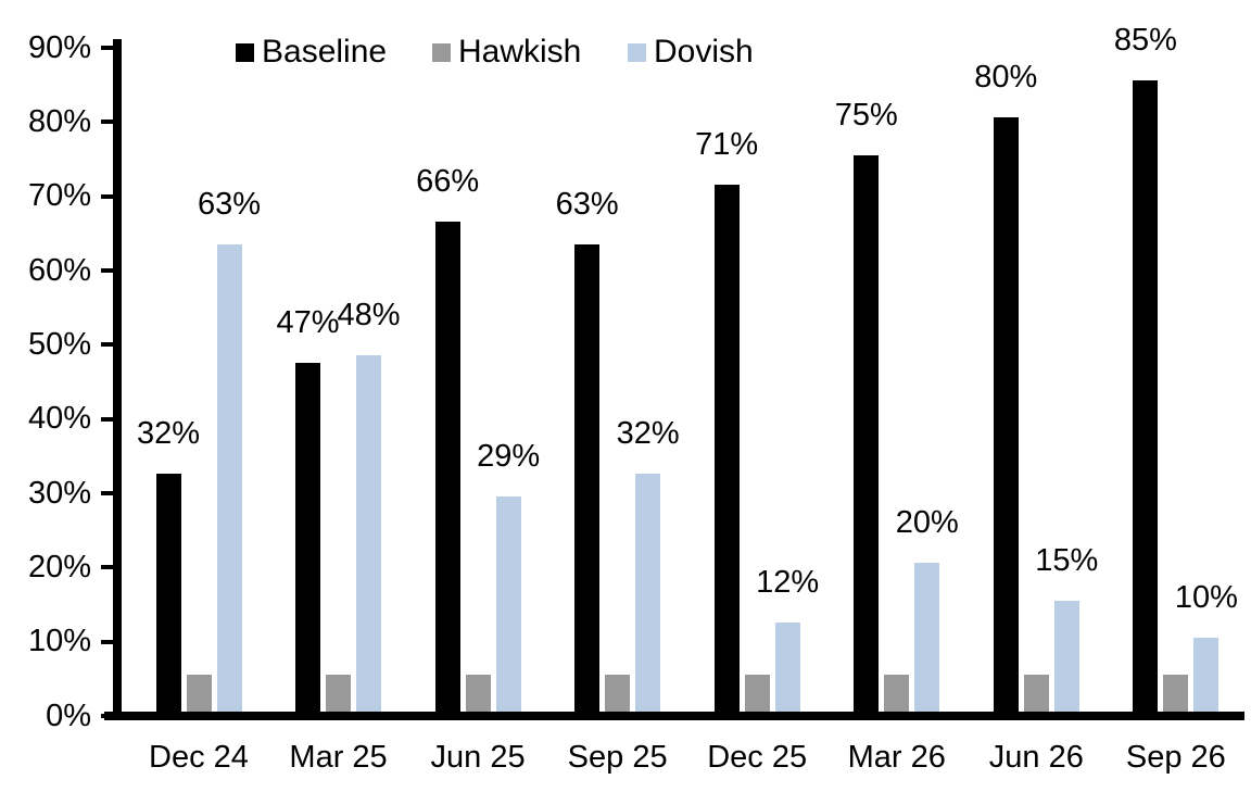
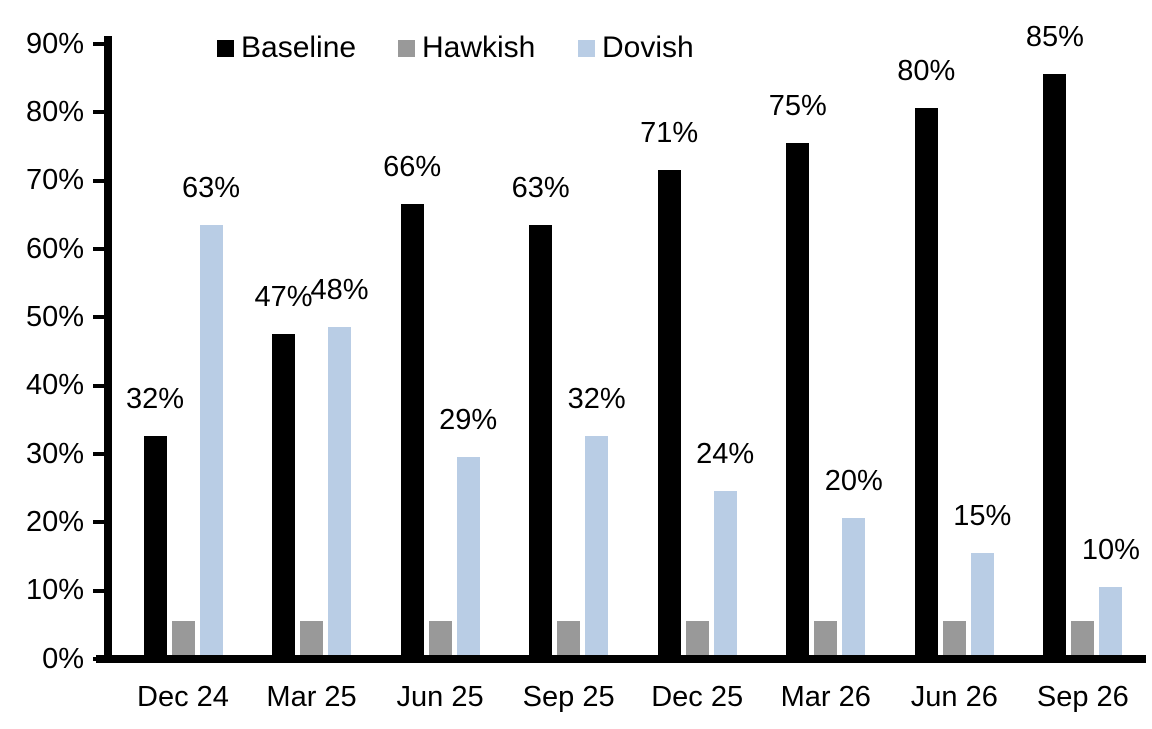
Dovish/Dec 25: 12% -> 24%
